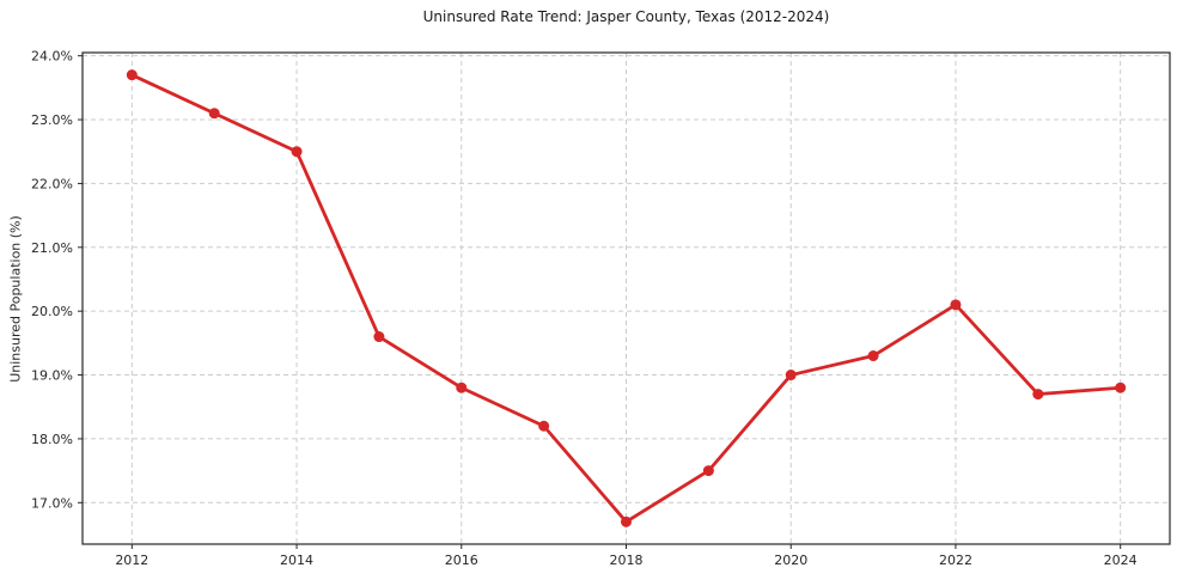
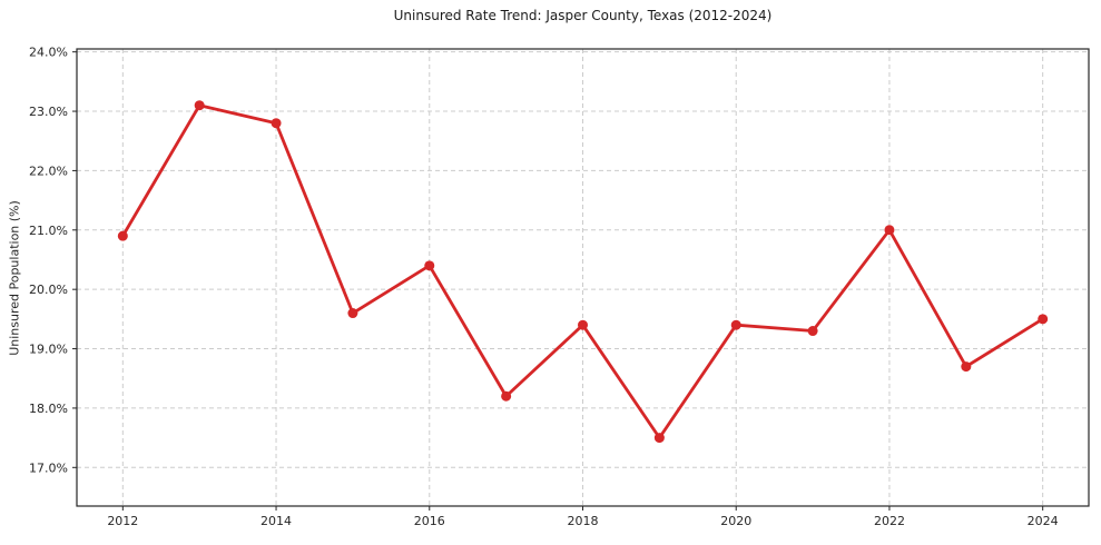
2012: 23.7% -> 20.9%
2014: 22.5% -> 22.8%
2016: 18.8% -> 20.4%
2018: 16.7% -> 19.4%
2020: 19.0% -> 19.4%
2022: 20.1% -> 21.0%
2024: 18.8% -> 19.5%
